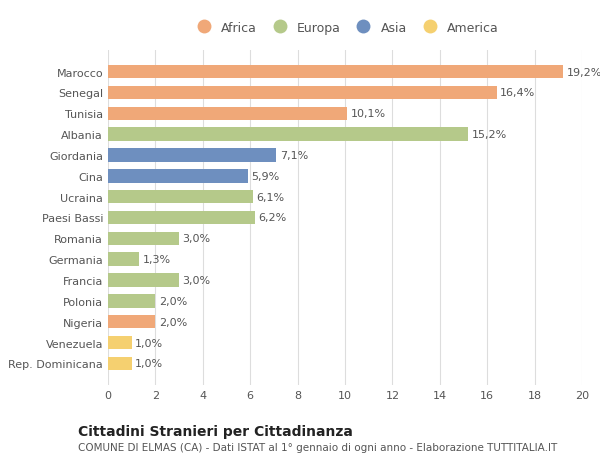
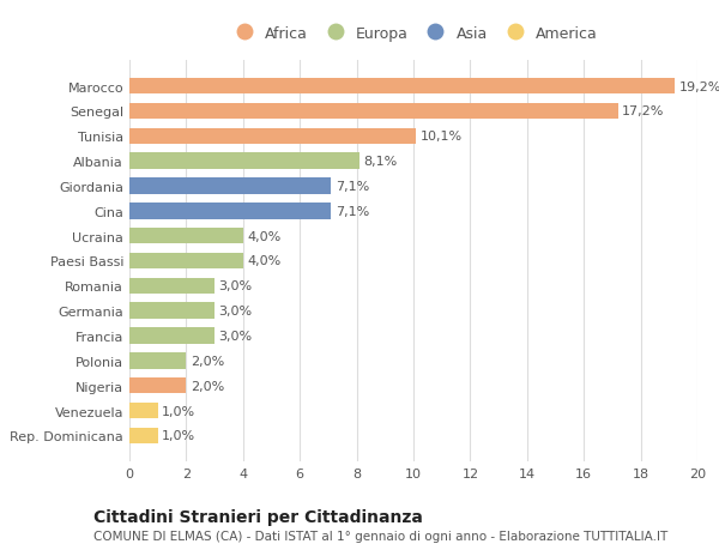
Senegal: 16,4% -> 17,2%
Albania: 15,2% -> 8,1%
Cina: 5,9% -> 7,1%
Ucraina: 6,1% -> 4,0%
Paesi Bassi: 6,2% -> 4,0%
Germania: 1,3% -> 3,0%
